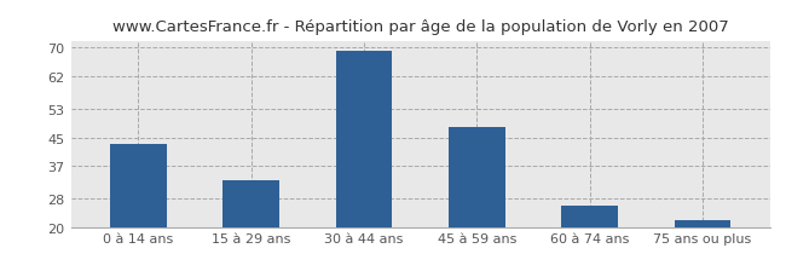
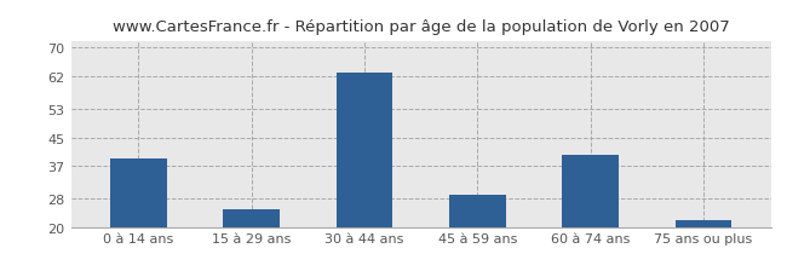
0 à 14 ans: 43 -> 39
15 à 29 ans: 33 -> 25
30 à 44 ans: 69 -> 63
45 à 59 ans: 48 -> 29
60 à 74 ans: 26 -> 40
